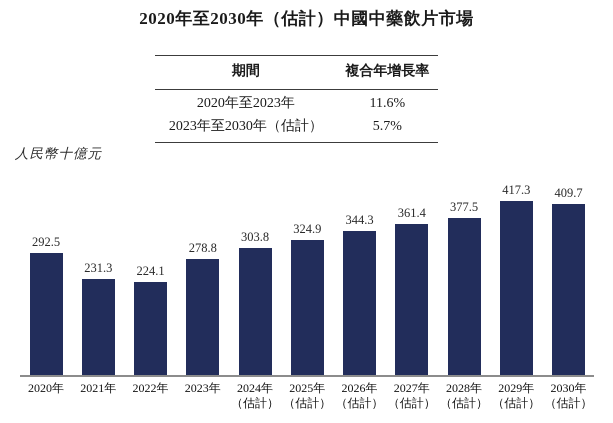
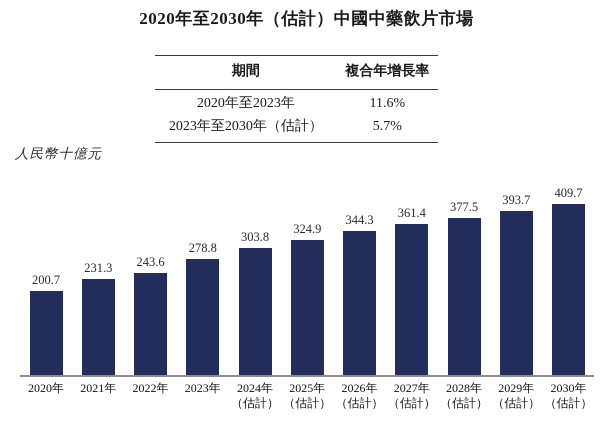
2020年: 292.5 -> 200.7
2022年: 224.1 -> 243.6
2029年（估計）: 417.3 -> 393.7
